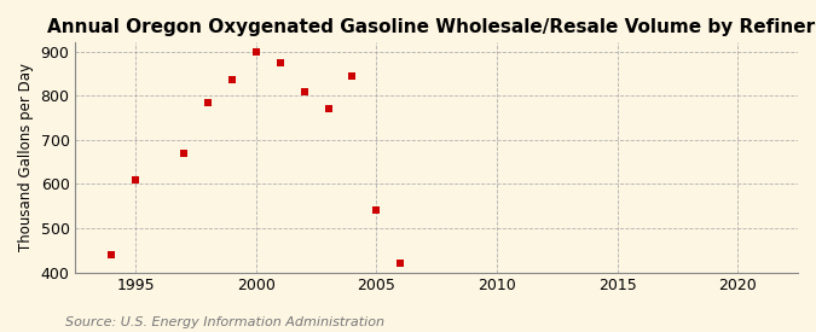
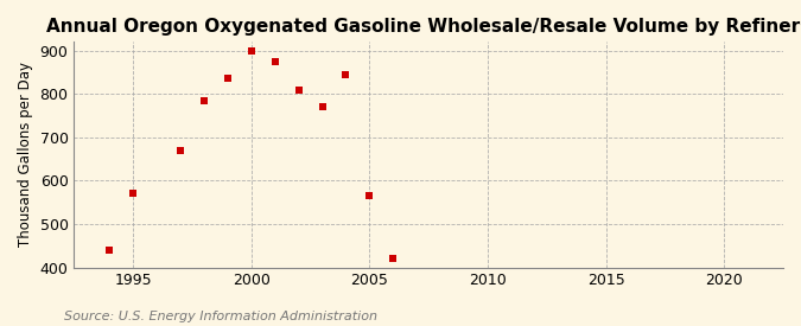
1995: 610 -> 570
2005: 540 -> 565
